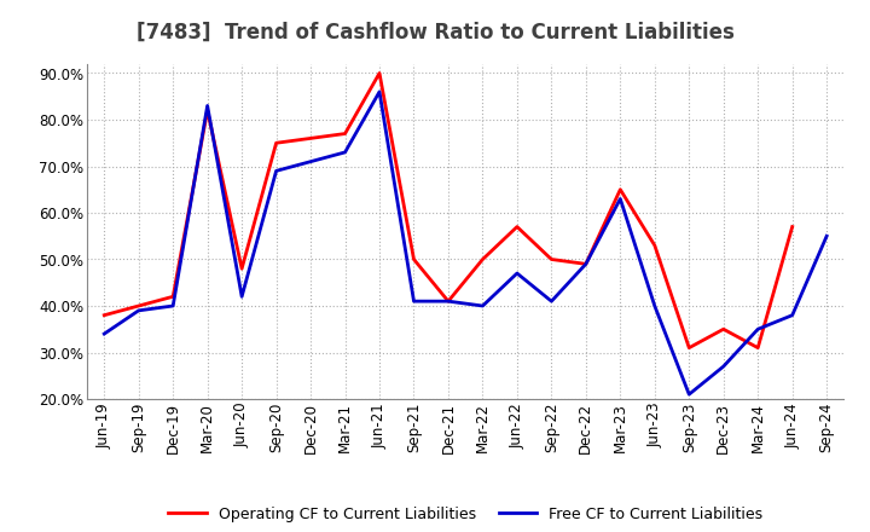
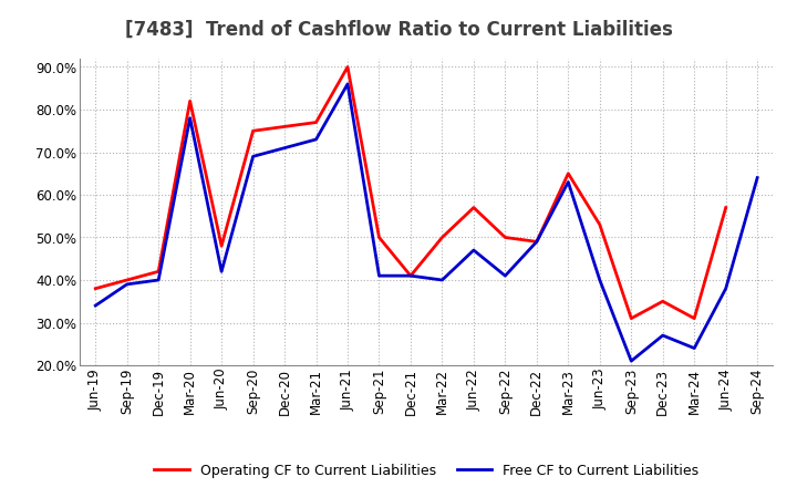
Free CF to Current Liabilities/Mar-20: 83% -> 78%
Free CF to Current Liabilities/Mar-24: 35% -> 24%
Free CF to Current Liabilities/Sep-24: 55% -> 64%
